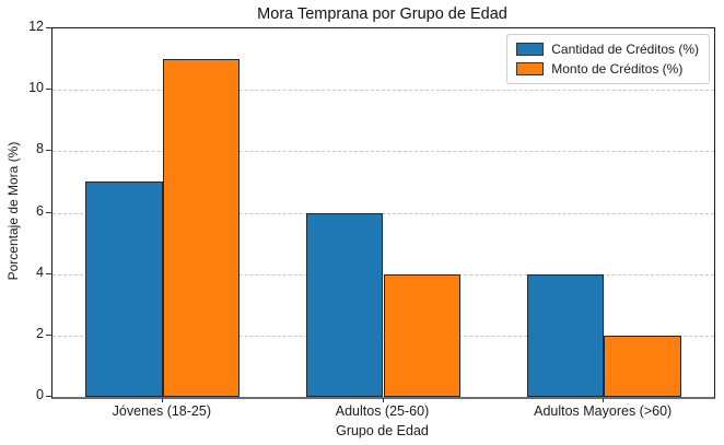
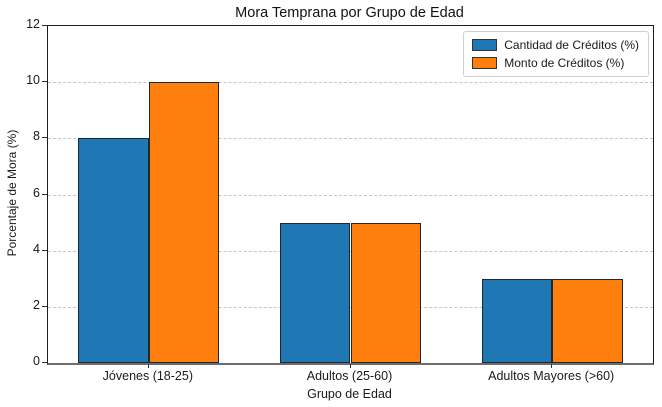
Cantidad de Créditos (%)/Jóvenes (18-25): 7 -> 8
Monto de Créditos (%)/Jóvenes (18-25): 11 -> 10
Cantidad de Créditos (%)/Adultos (25-60): 6 -> 5
Monto de Créditos (%)/Adultos (25-60): 4 -> 5
Cantidad de Créditos (%)/Adultos Mayores (>60): 4 -> 3
Monto de Créditos (%)/Adultos Mayores (>60): 2 -> 3
